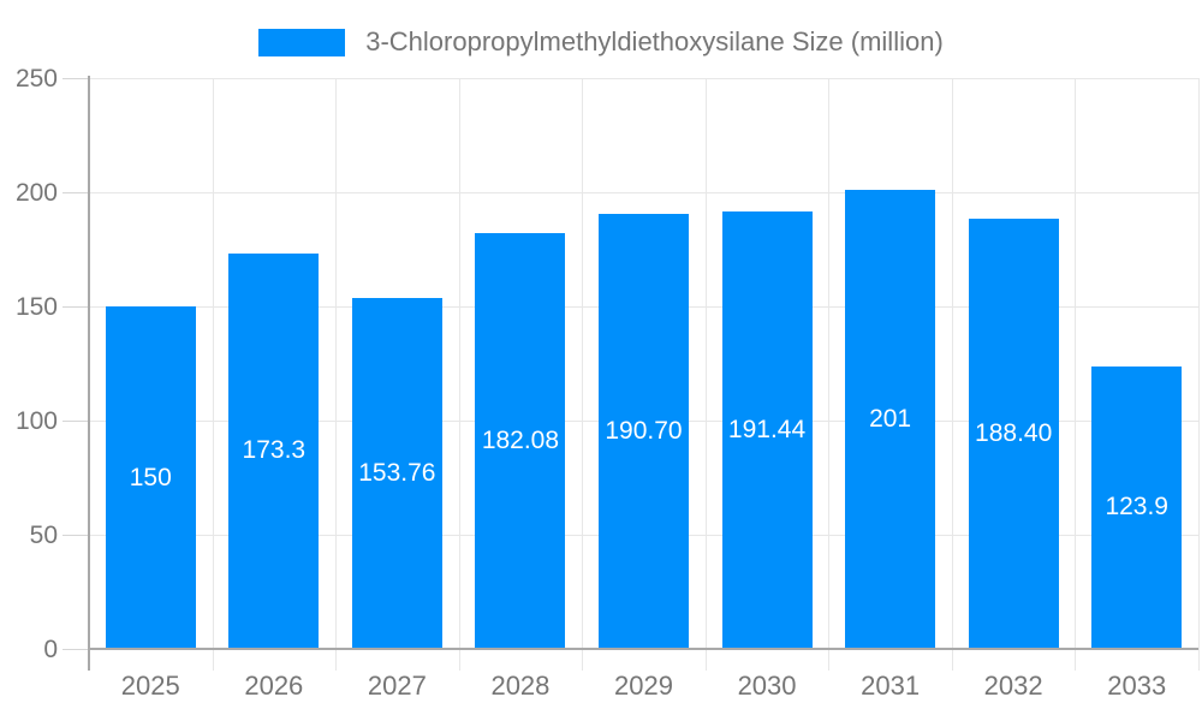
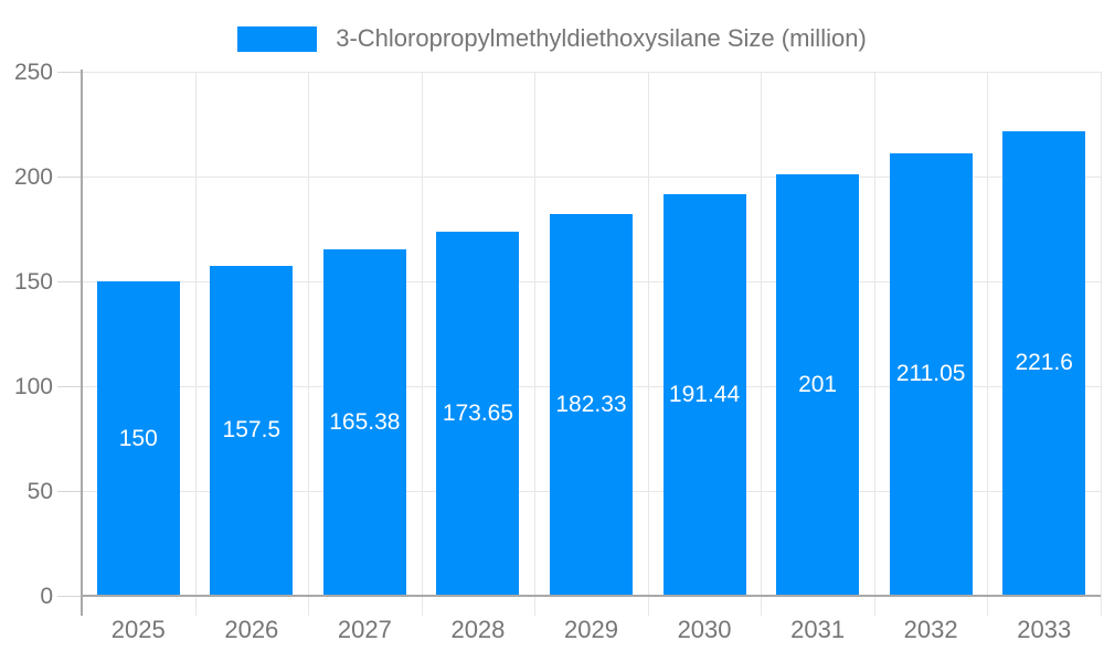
2026: 173.3 -> 157.5
2027: 153.76 -> 165.38
2028: 182.08 -> 173.65
2029: 190.70 -> 182.33
2032: 188.40 -> 211.05
2033: 123.9 -> 221.6
